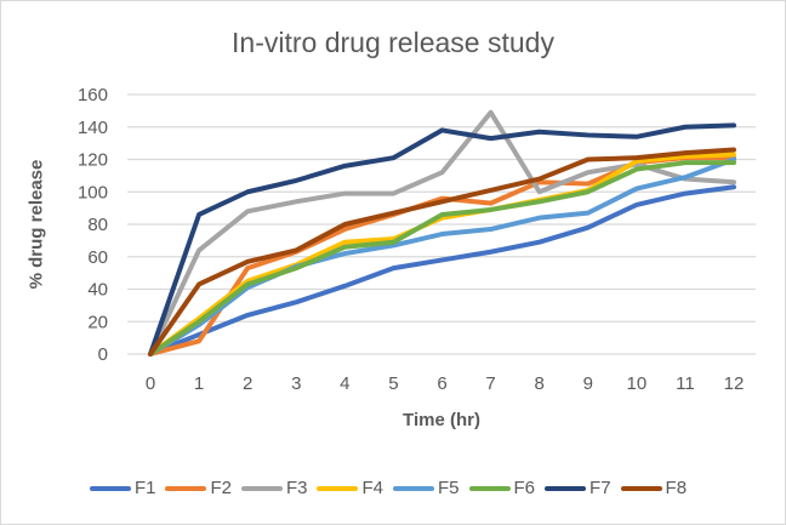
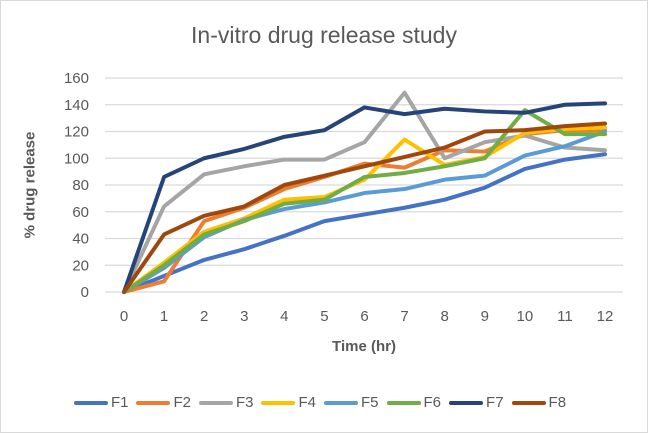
F4/7: 89 -> 114
F6/10: 114 -> 136
